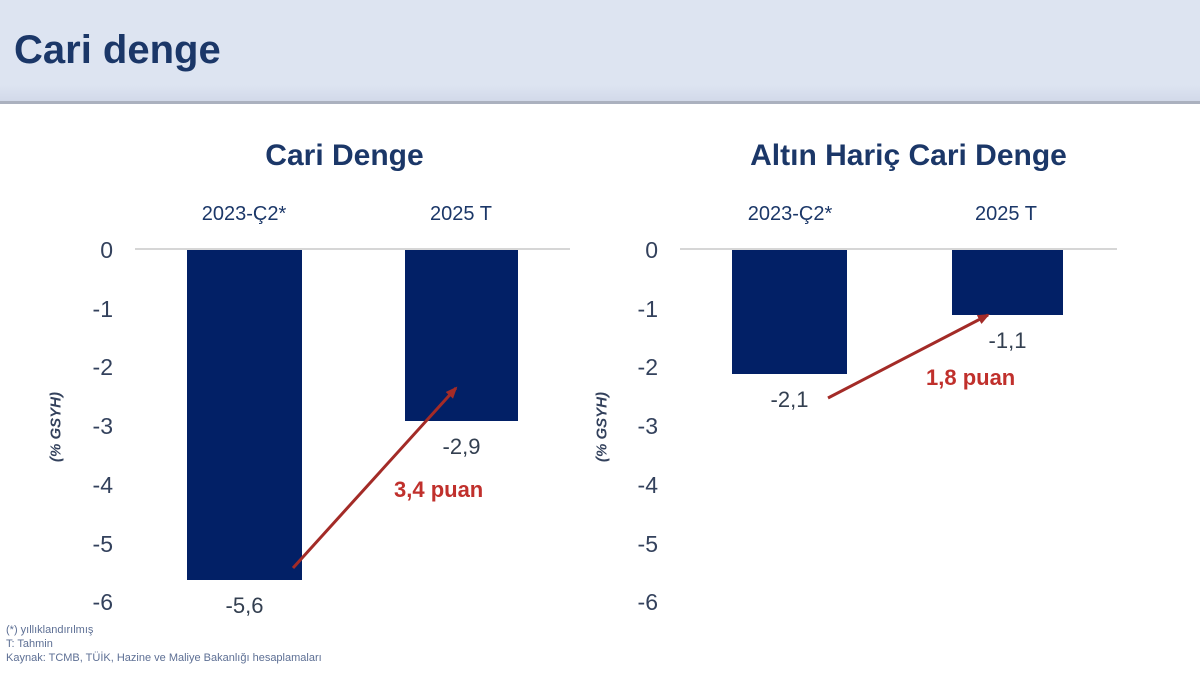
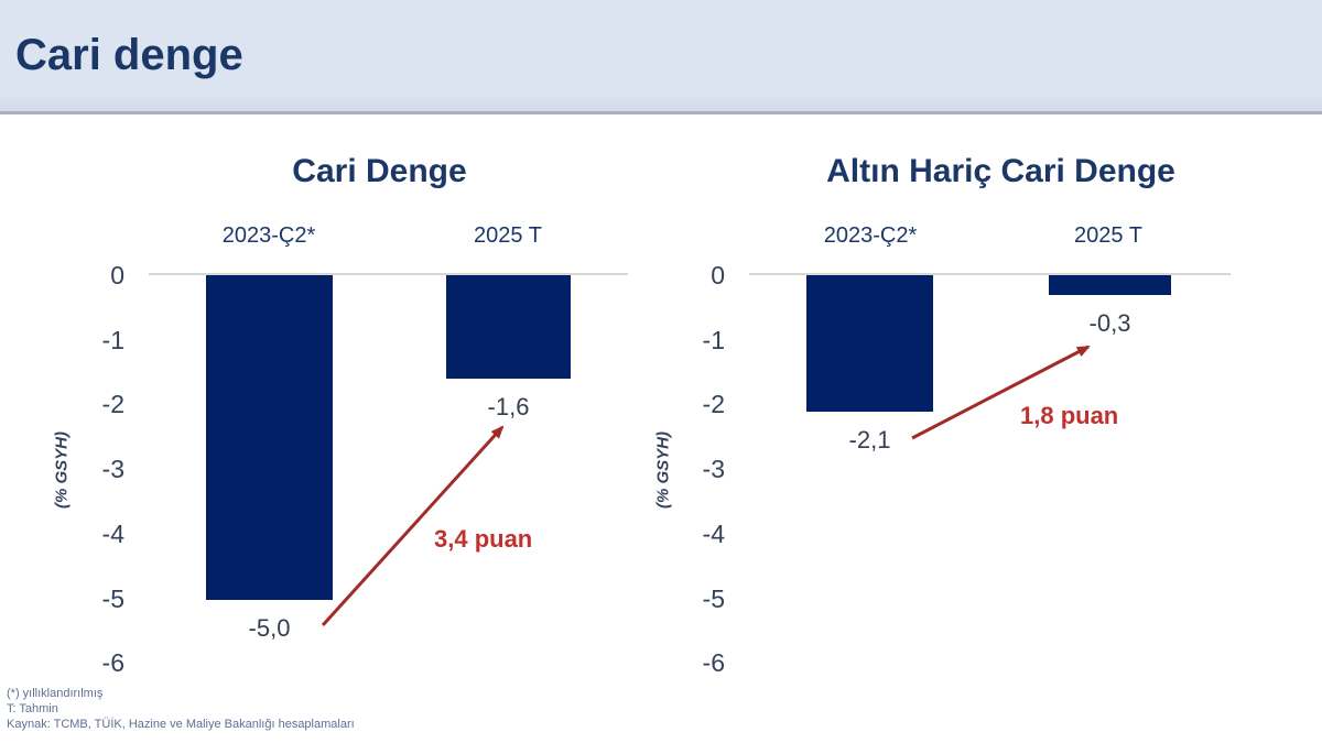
Cari Denge/2023-Ç2*: -5,6 -> -5,0
Cari Denge/2025 T: -2,9 -> -1,6
Altın Hariç Cari Denge/2025 T: -1,1 -> -0,3
